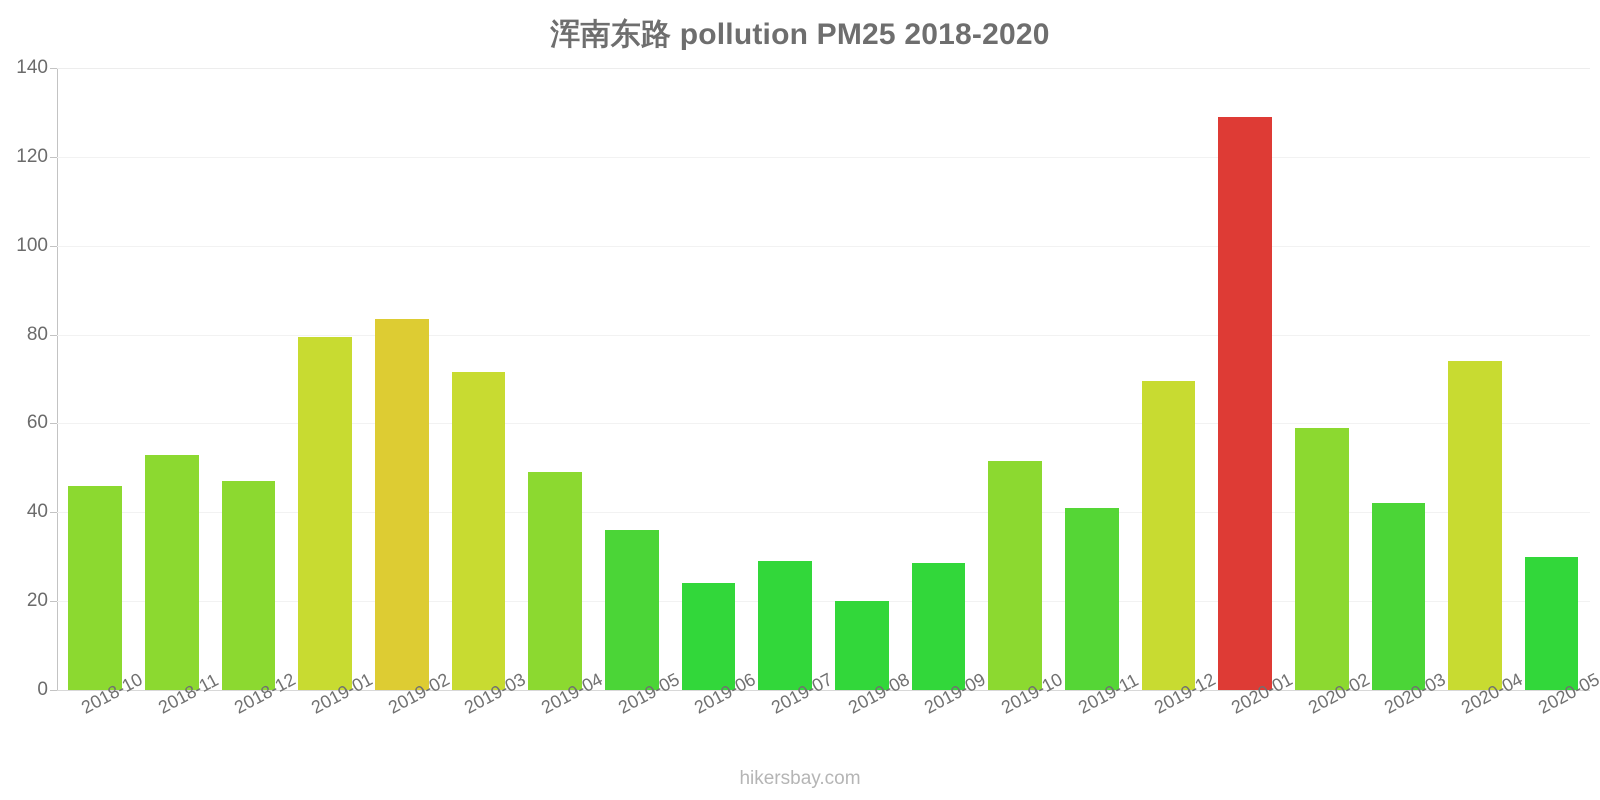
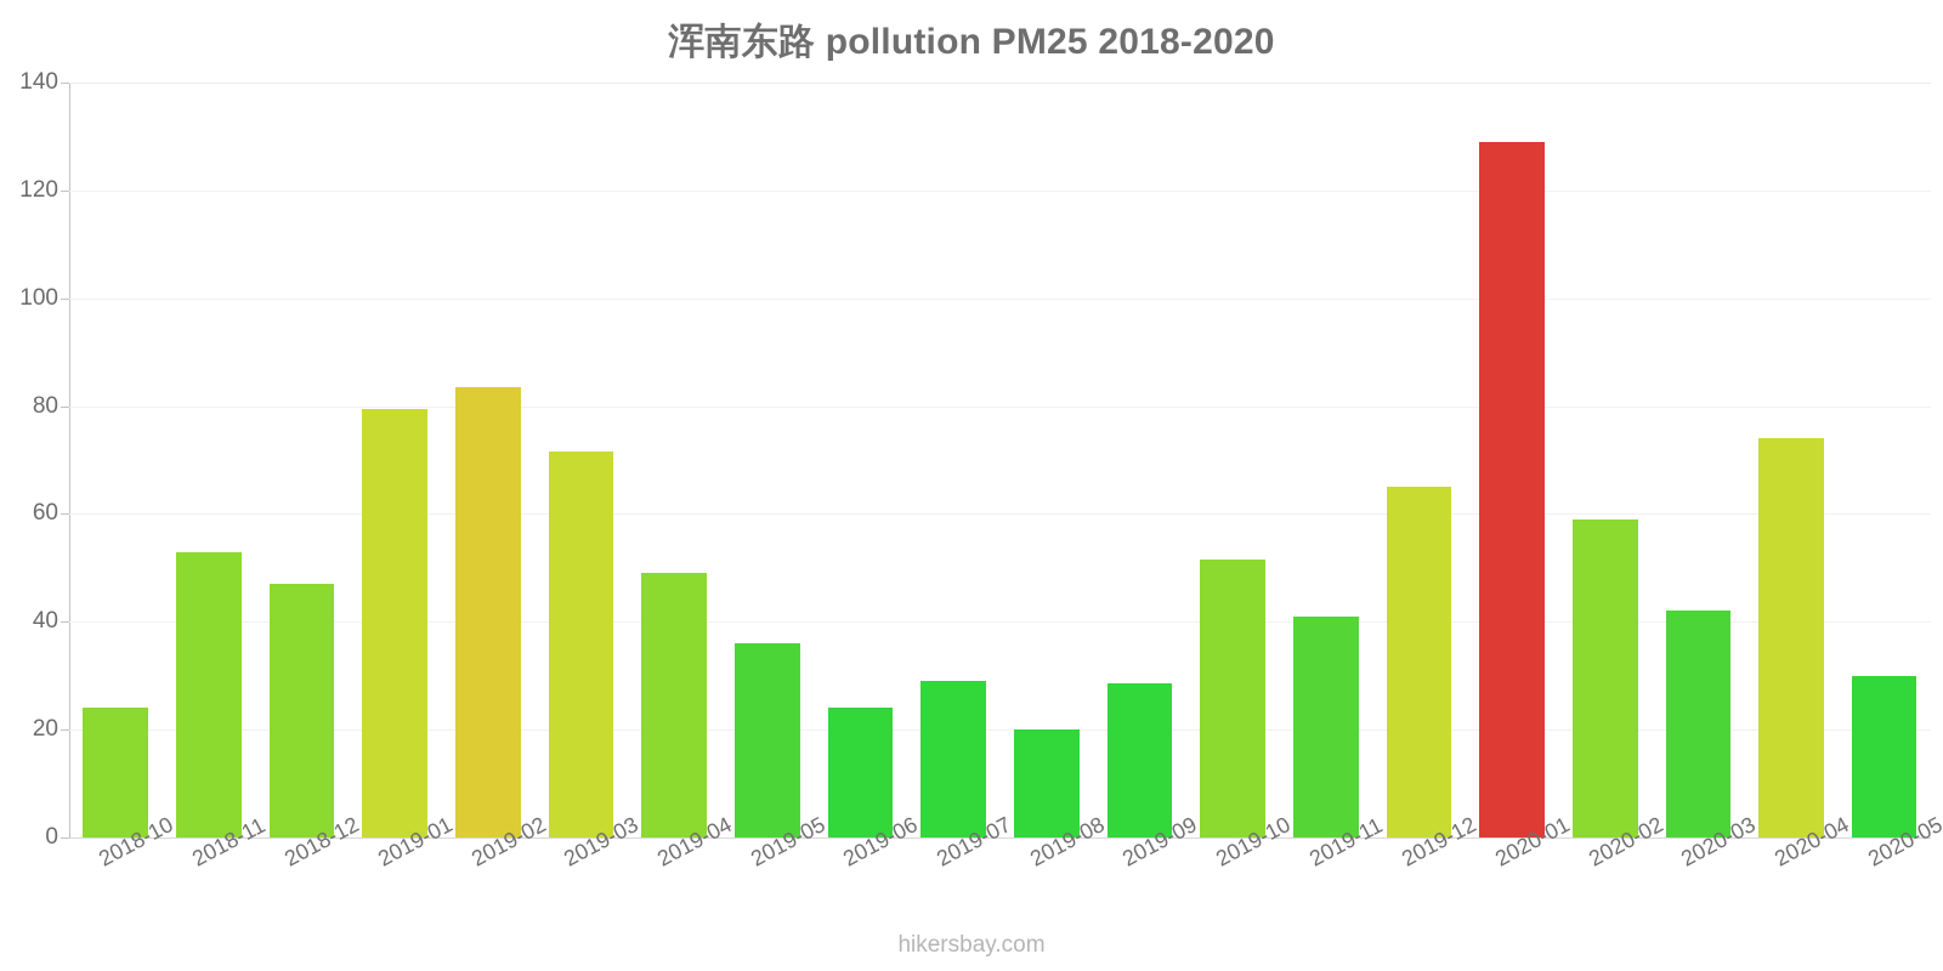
2018-10: 46 -> 24
2019-12: 70 -> 65
